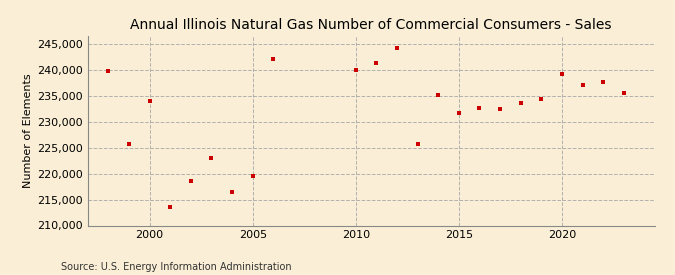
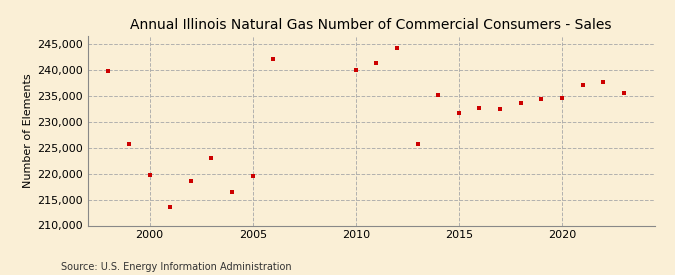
2000: 234,000 -> 219,700
2020: 239,200 -> 234,600
